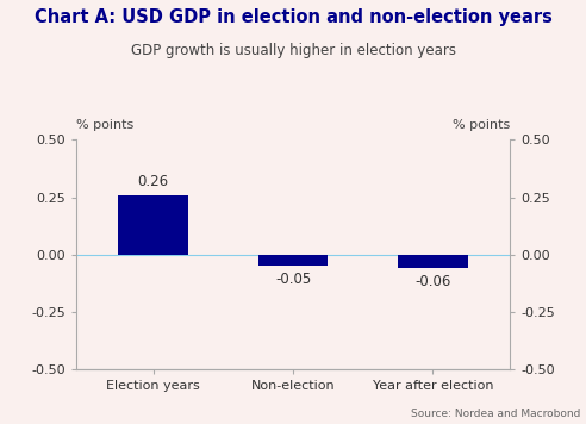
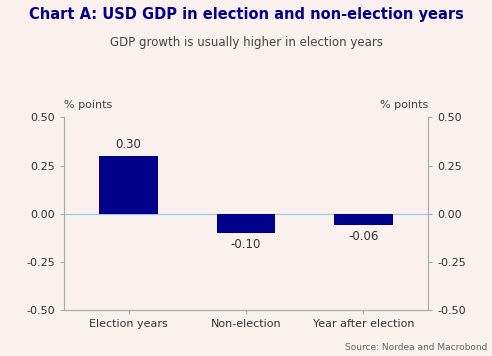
Election years: 0.26 -> 0.30
Non-election: -0.05 -> -0.10
